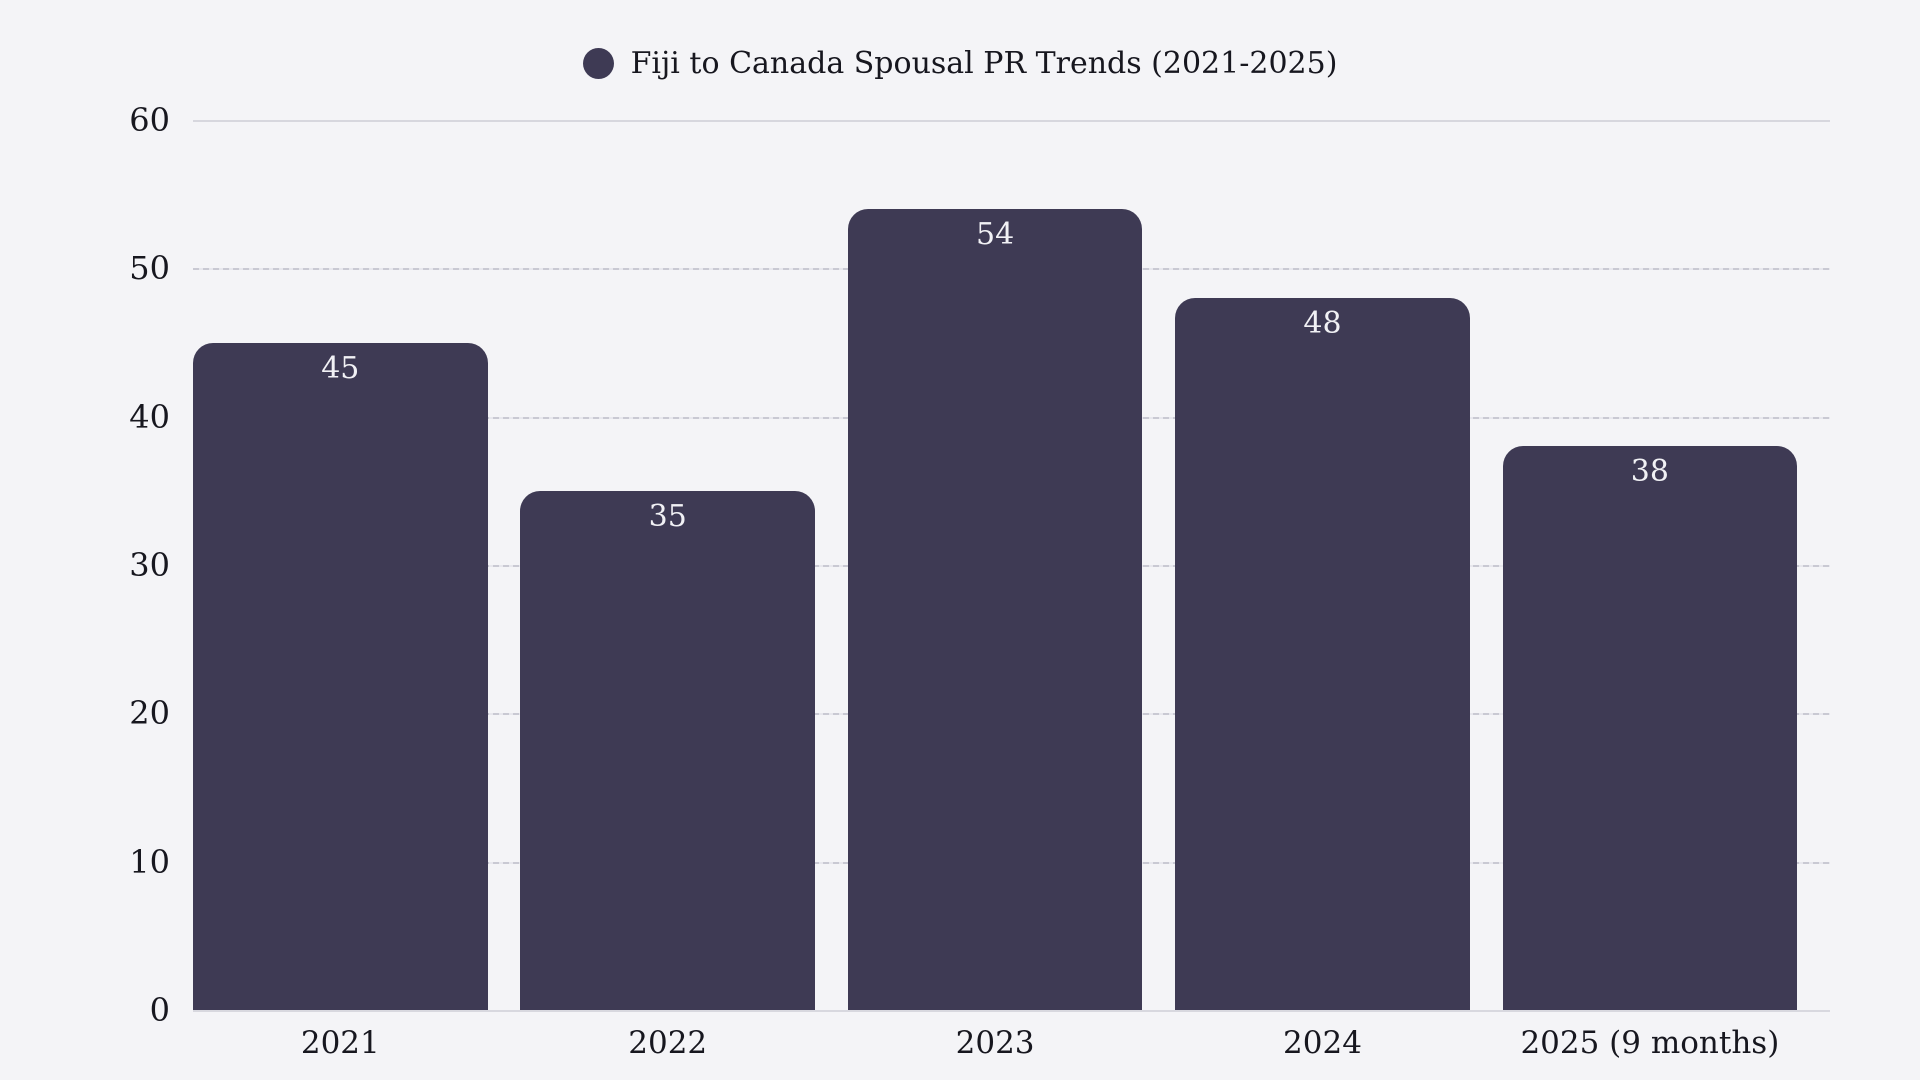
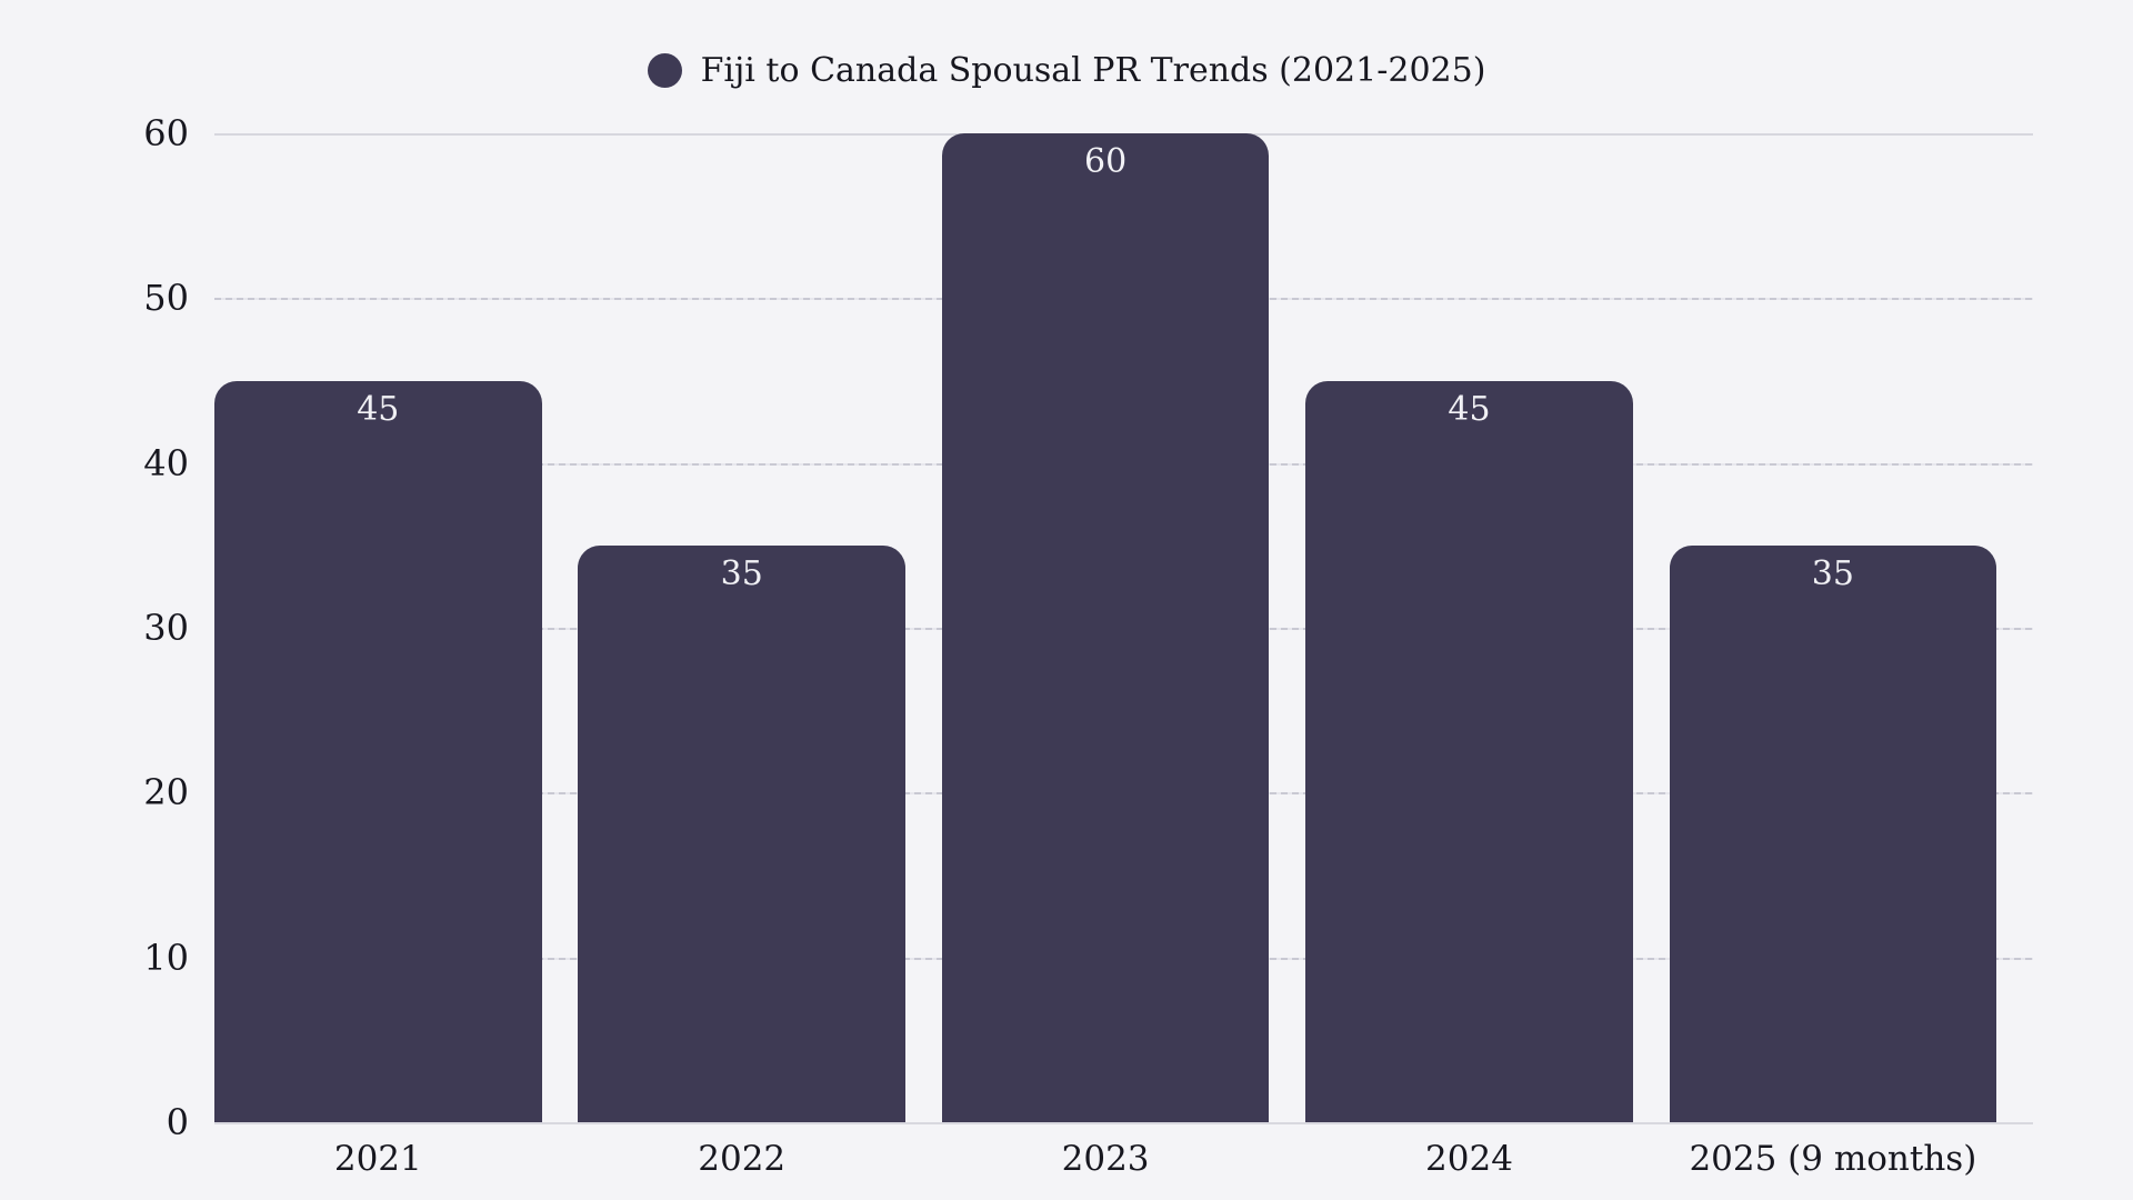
2023: 54 -> 60
2024: 48 -> 45
2025 (9 months): 38 -> 35
